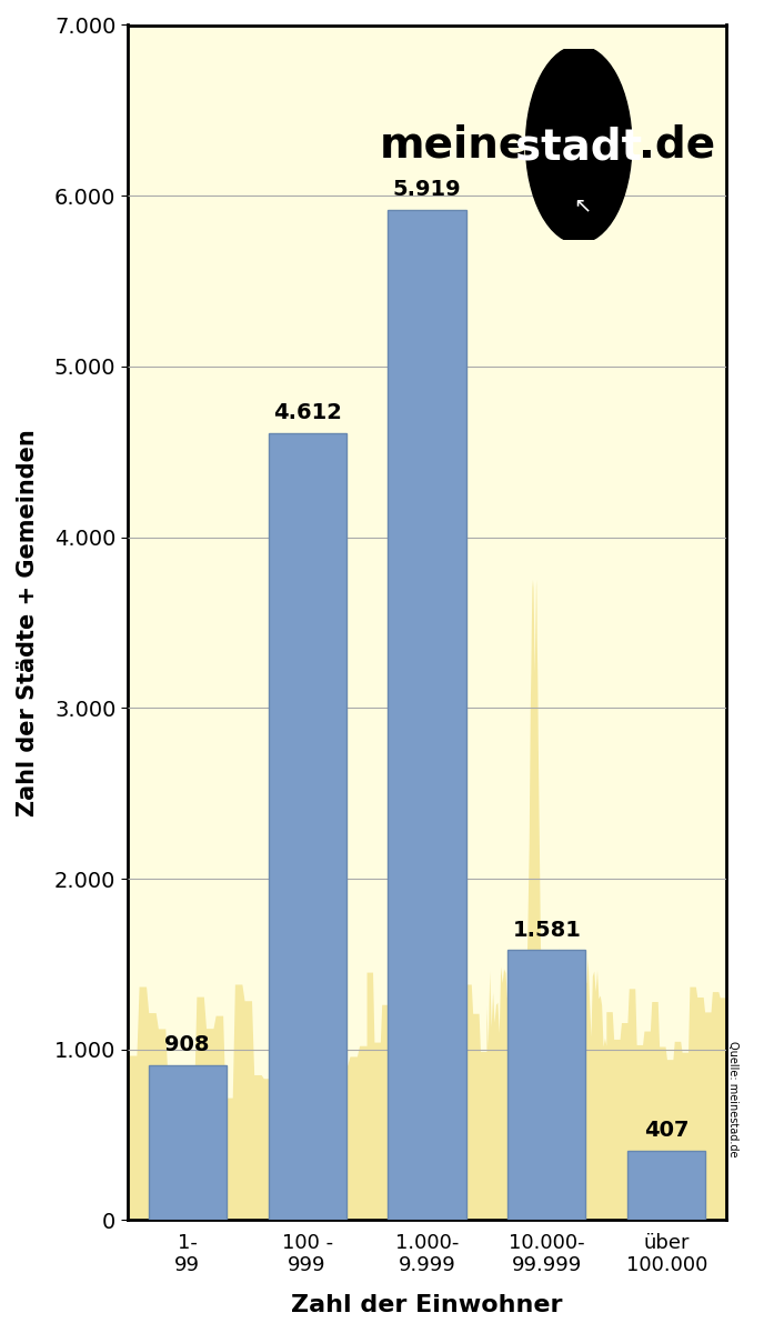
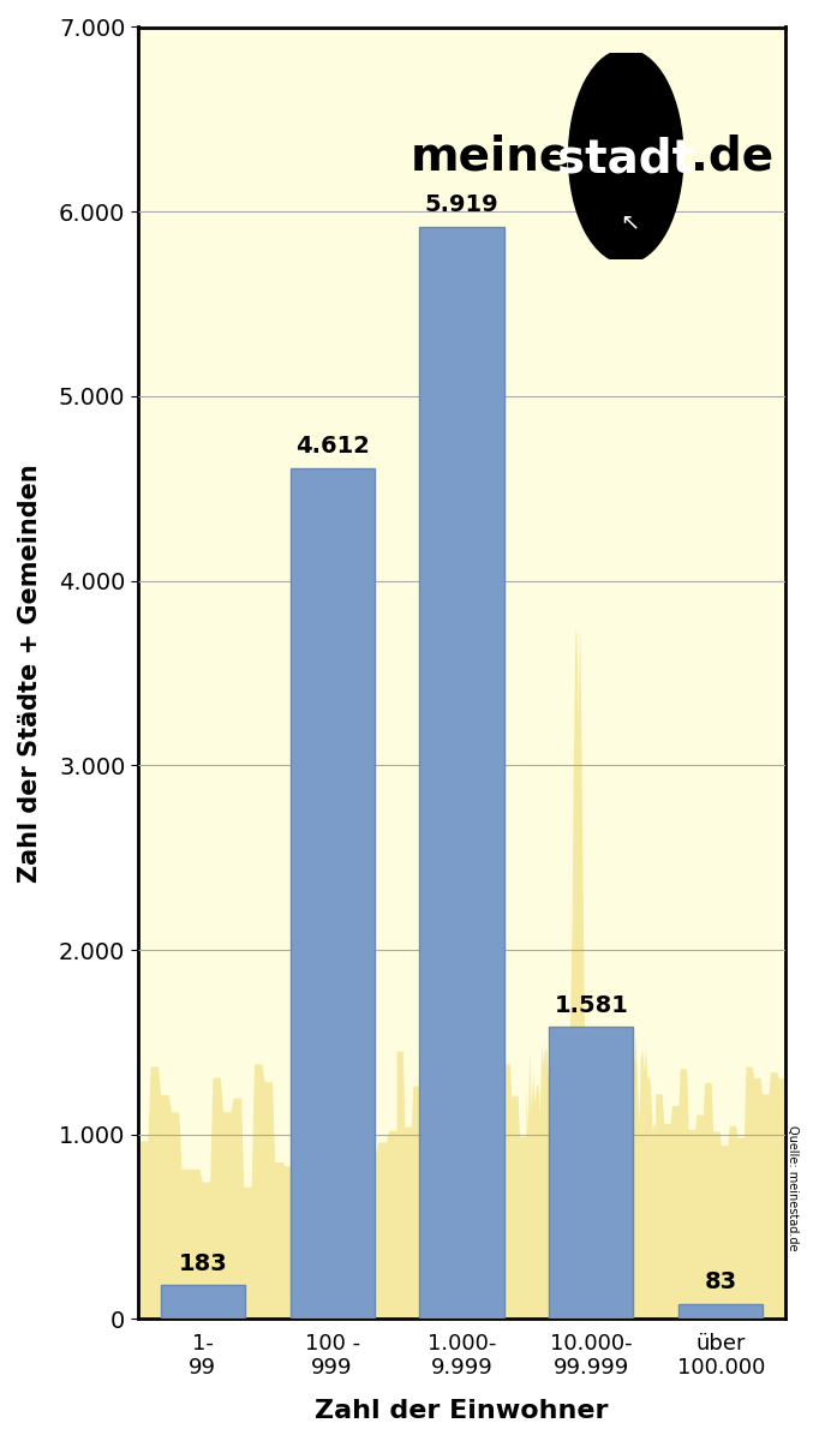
1- 99: 908 -> 183
über 100.000: 407 -> 83
